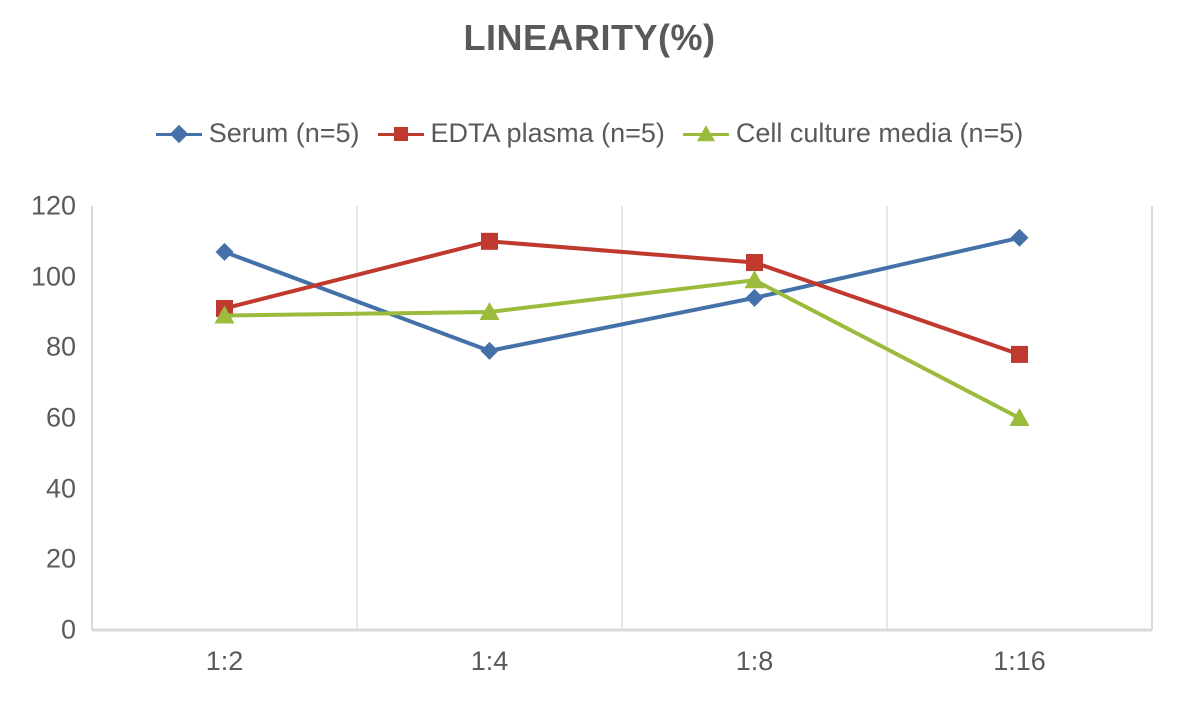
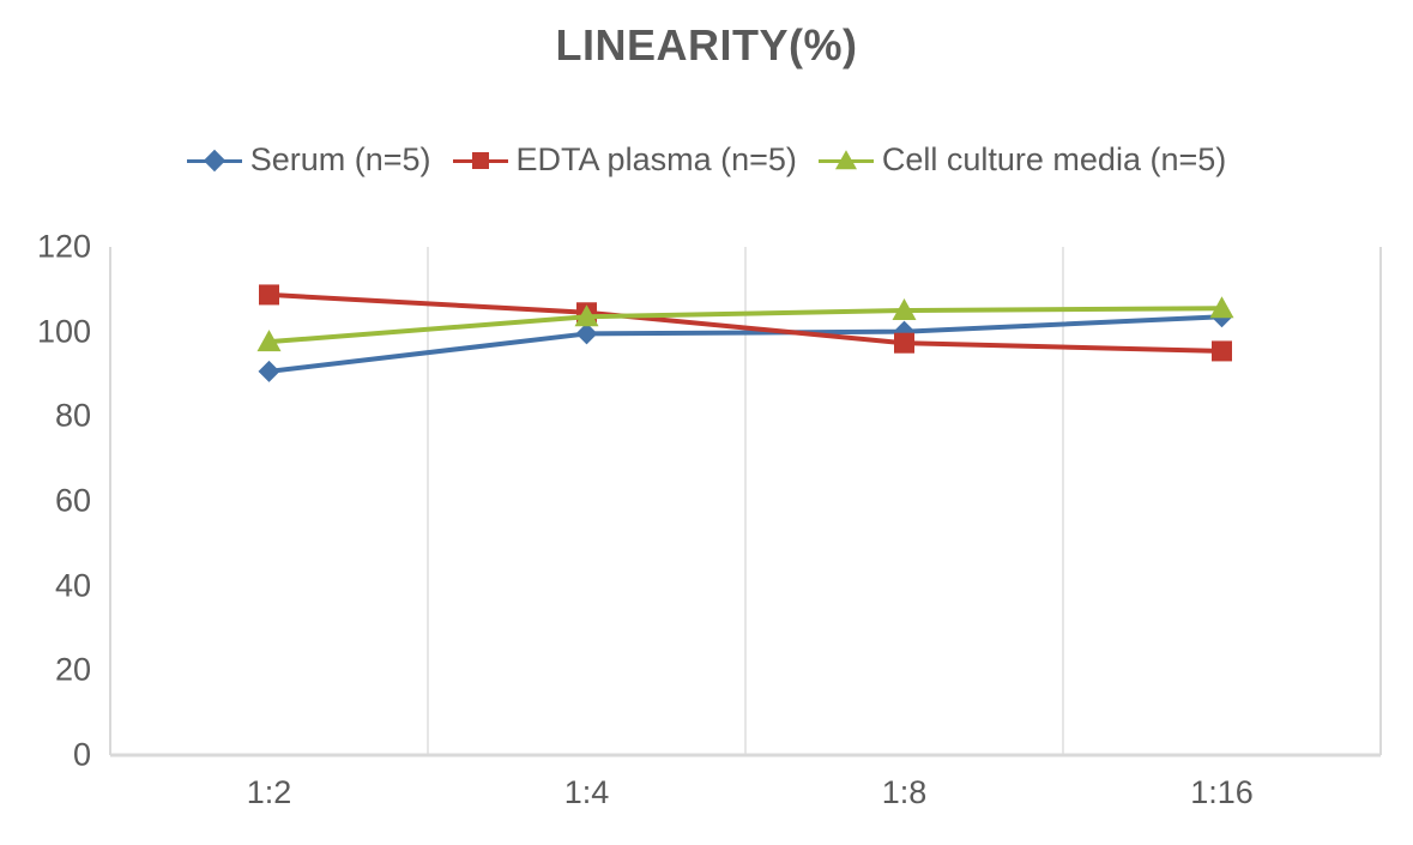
Serum (n=5)/1:2: 107 -> 91
EDTA plasma (n=5)/1:2: 91 -> 109
Cell culture media (n=5)/1:2: 89 -> 98
Serum (n=5)/1:4: 79 -> 100
EDTA plasma (n=5)/1:4: 110 -> 104
Cell culture media (n=5)/1:4: 90 -> 104
Serum (n=5)/1:8: 94 -> 100
EDTA plasma (n=5)/1:8: 104 -> 97
Cell culture media (n=5)/1:8: 99 -> 105
Serum (n=5)/1:16: 111 -> 104
EDTA plasma (n=5)/1:16: 78 -> 95
Cell culture media (n=5)/1:16: 60 -> 106
